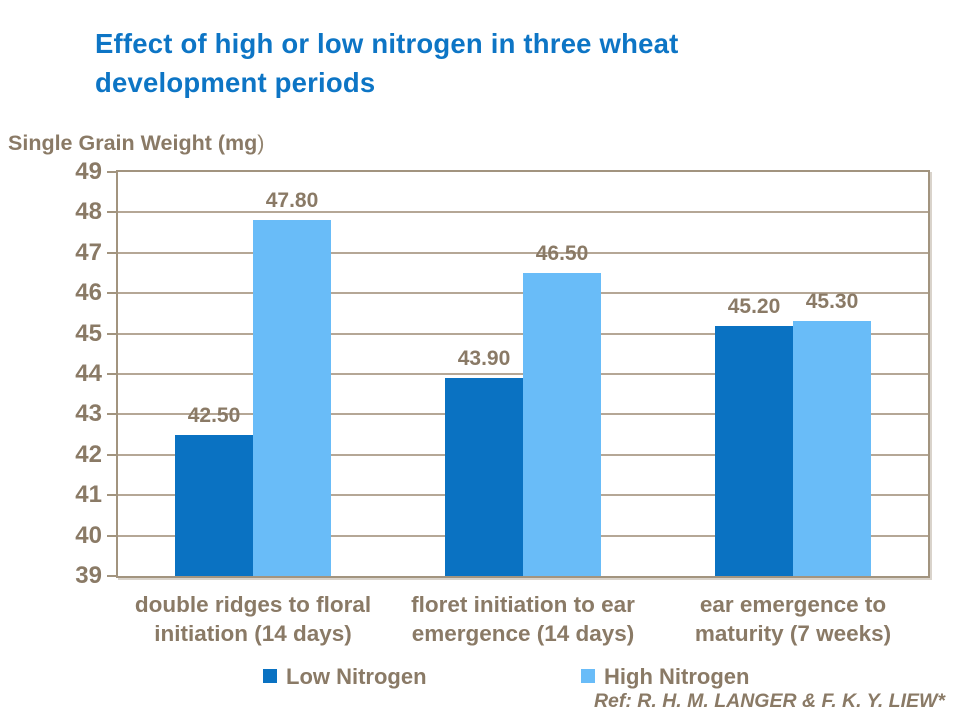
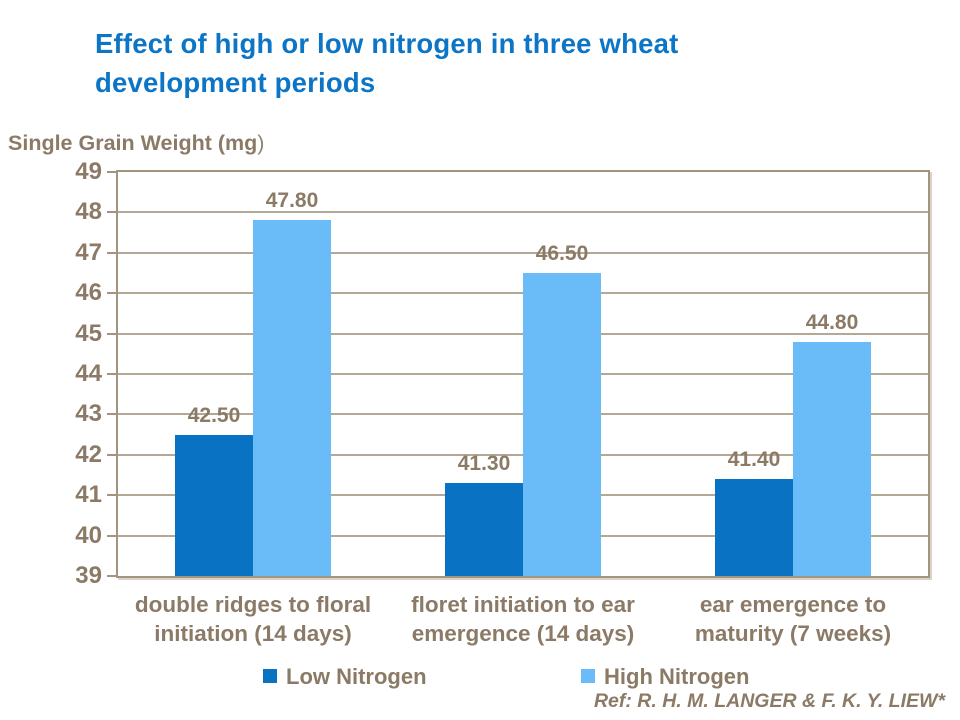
Low Nitrogen/floret initiation to ear emergence (14 days): 43.90 -> 41.30
Low Nitrogen/ear emergence to maturity (7 weeks): 45.20 -> 41.40
High Nitrogen/ear emergence to maturity (7 weeks): 45.30 -> 44.80
